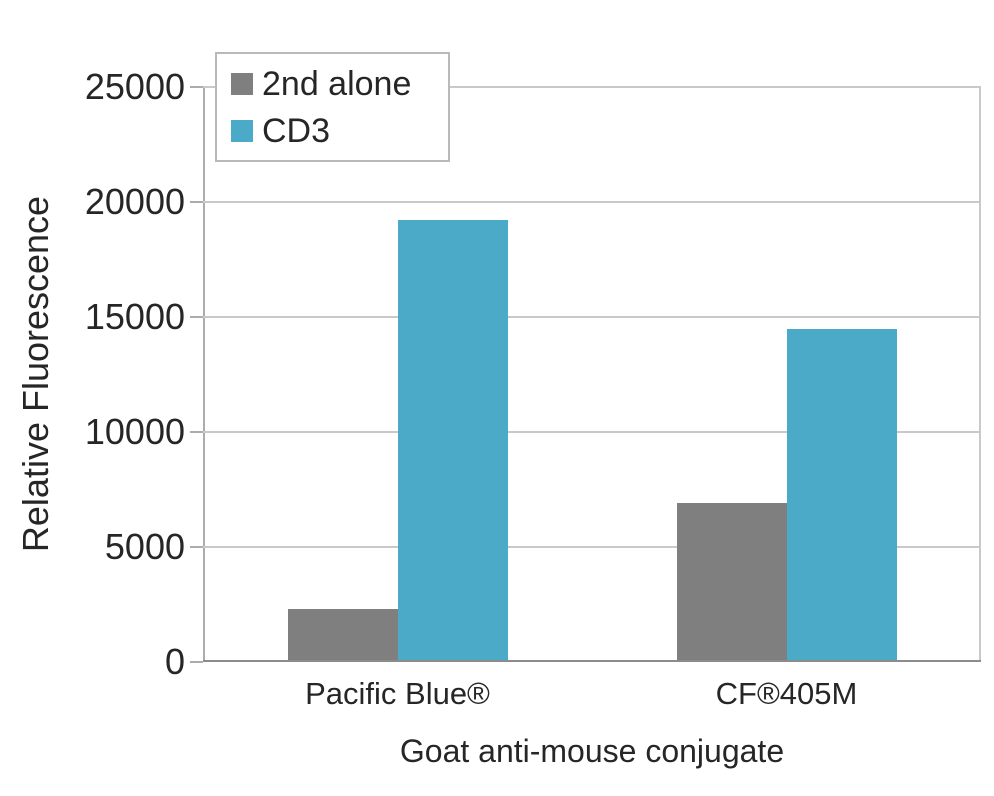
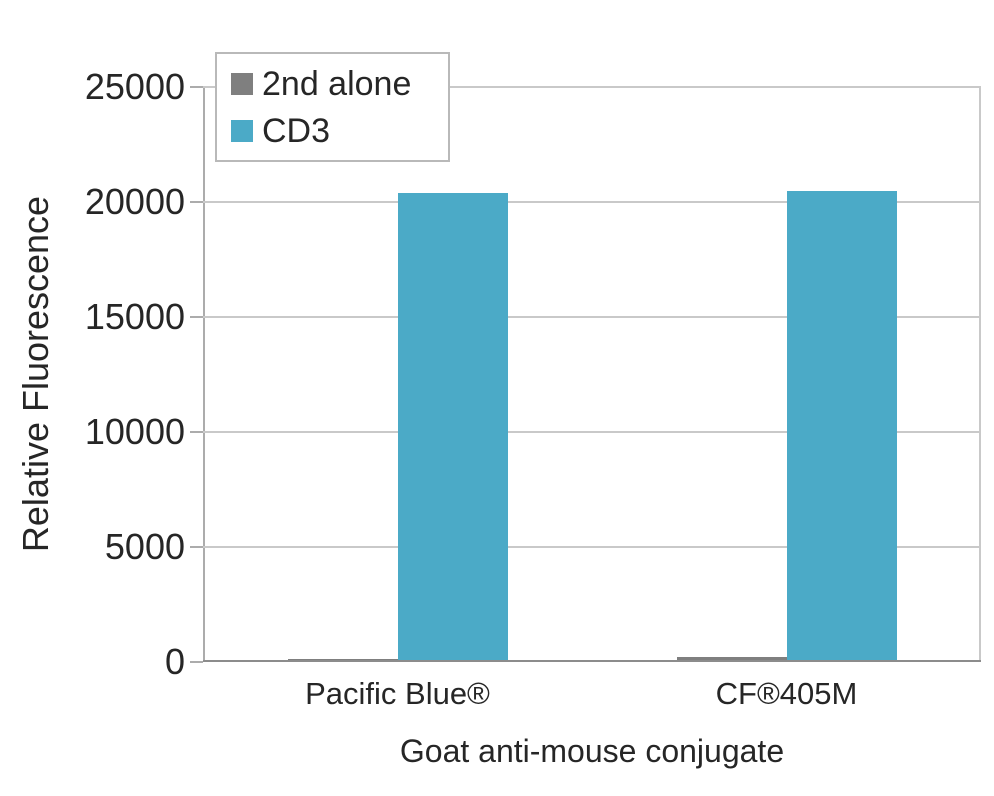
2nd alone/Pacific Blue®: 2300 -> 200
CD3/Pacific Blue®: 19200 -> 20400
2nd alone/CF®405M: 6900 -> 200
CD3/CF®405M: 14500 -> 20500
